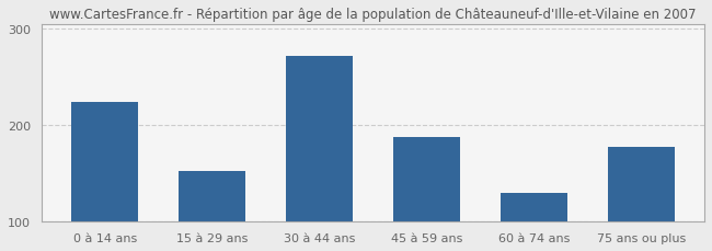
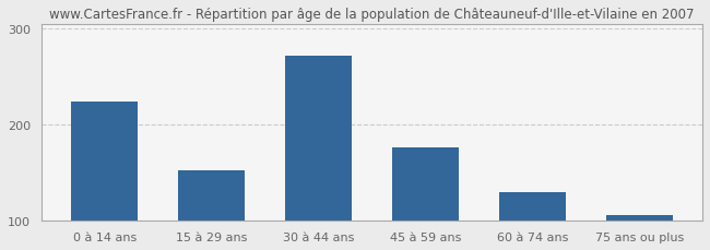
45 à 59 ans: 188 -> 176
75 ans ou plus: 178 -> 106
